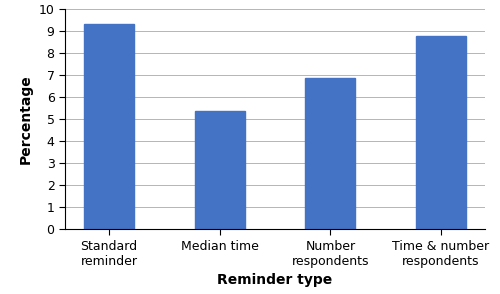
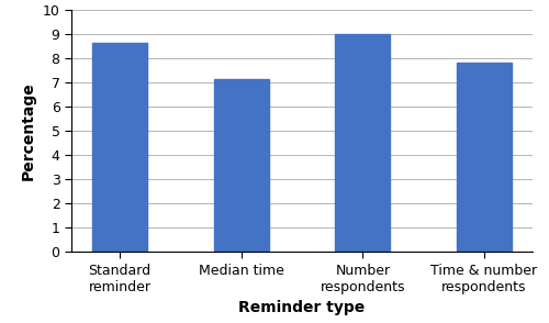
Standard reminder: 9.30 -> 8.65
Median time: 5.35 -> 7.15
Number respondents: 6.85 -> 9.00
Time & number respondents: 8.75 -> 7.80
